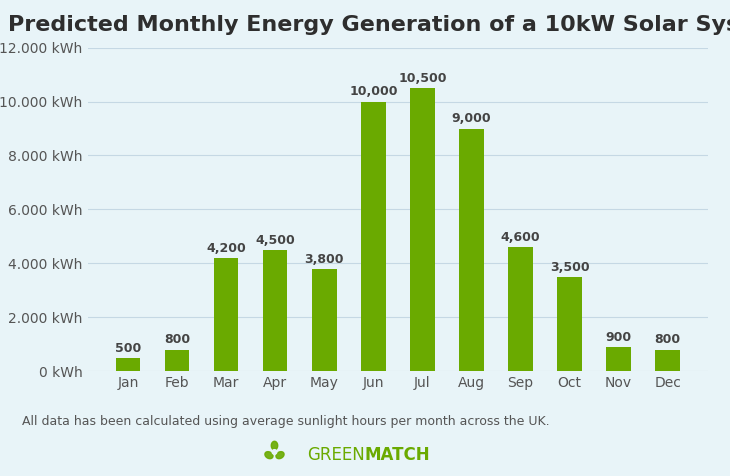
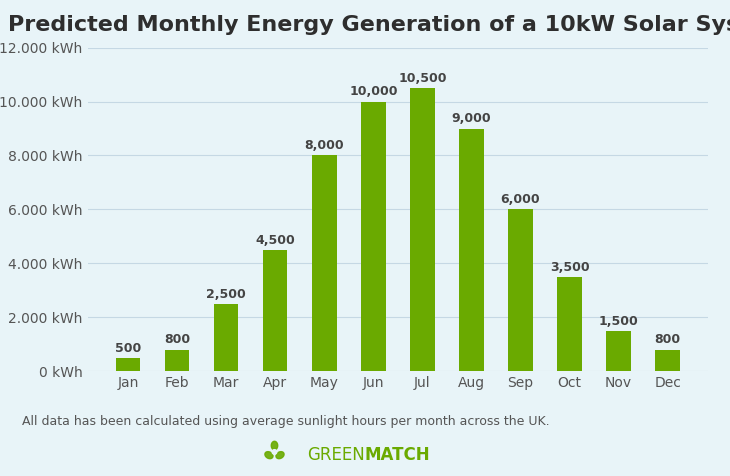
Mar: 4,200 -> 2,500
May: 3,800 -> 8,000
Sep: 4,600 -> 6,000
Nov: 900 -> 1,500
